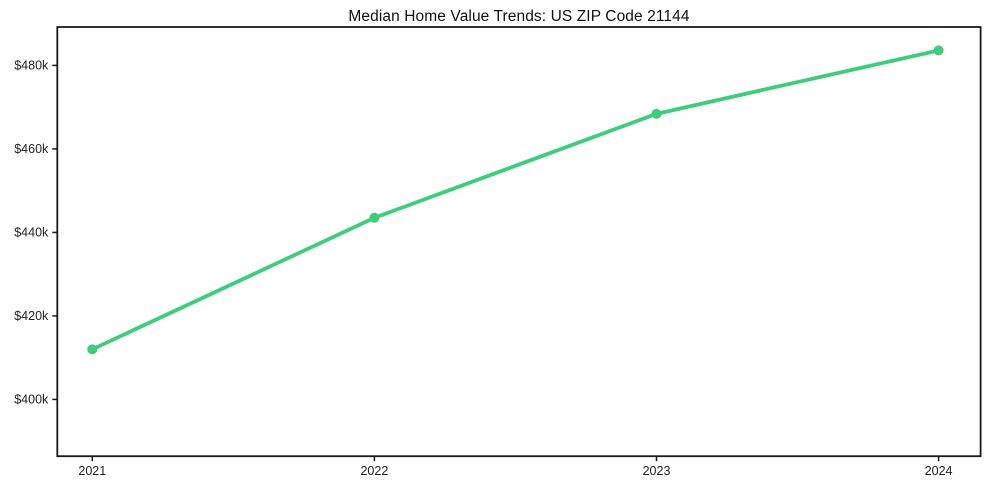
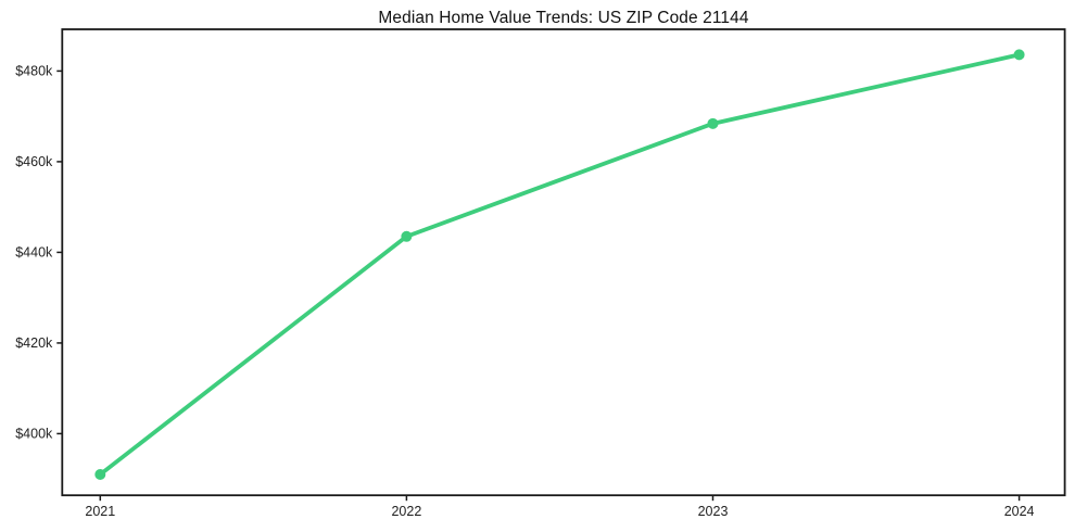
2021: $412k -> $391k
